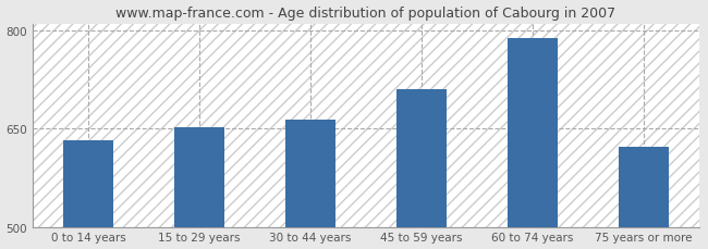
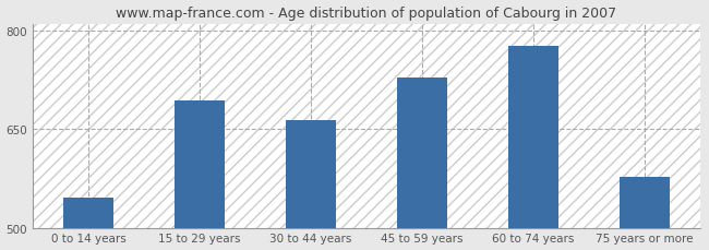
0 to 14 years: 632 -> 546
15 to 29 years: 651 -> 694
45 to 59 years: 710 -> 728
60 to 74 years: 787 -> 776
75 years or more: 622 -> 578
